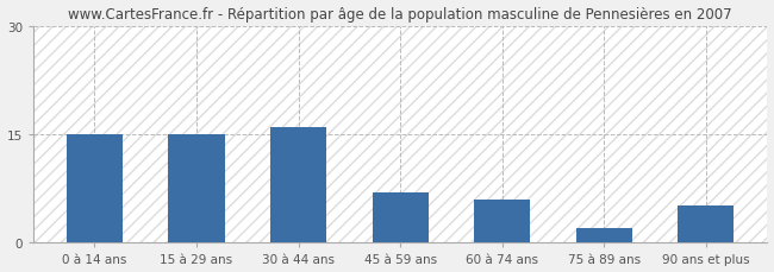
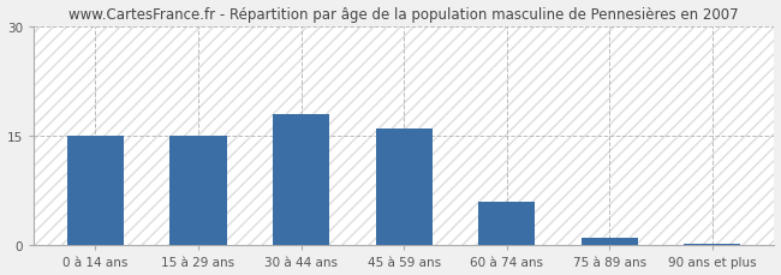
30 à 44 ans: 16.0 -> 18.0
45 à 59 ans: 7.0 -> 16.0
75 à 89 ans: 2.0 -> 1.0
90 ans et plus: 5.2 -> 0.3
